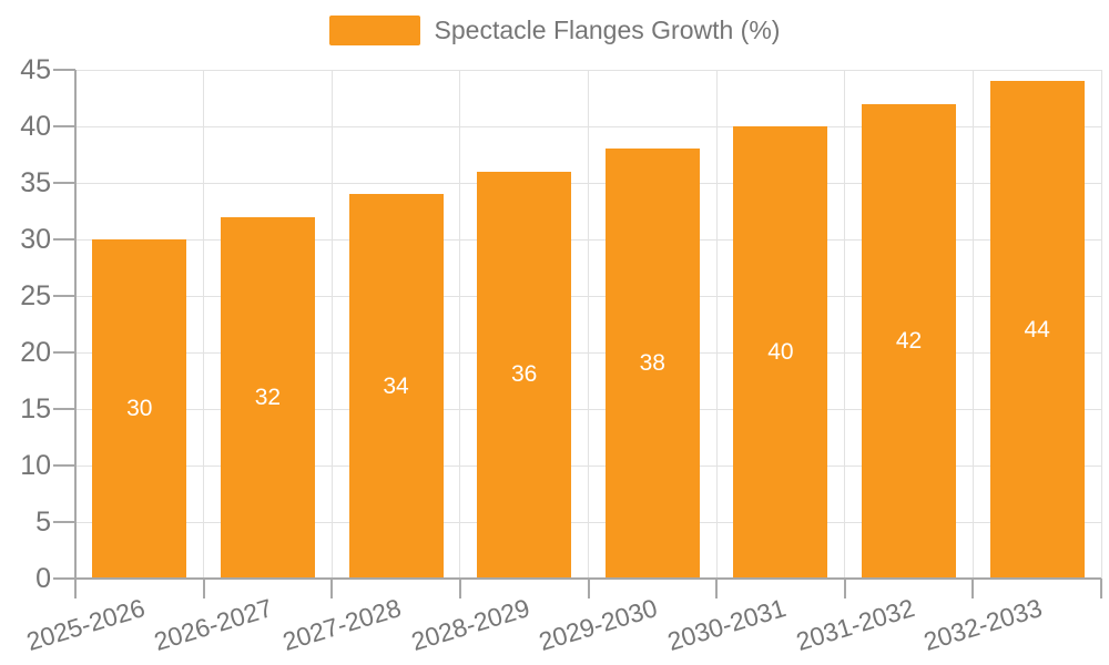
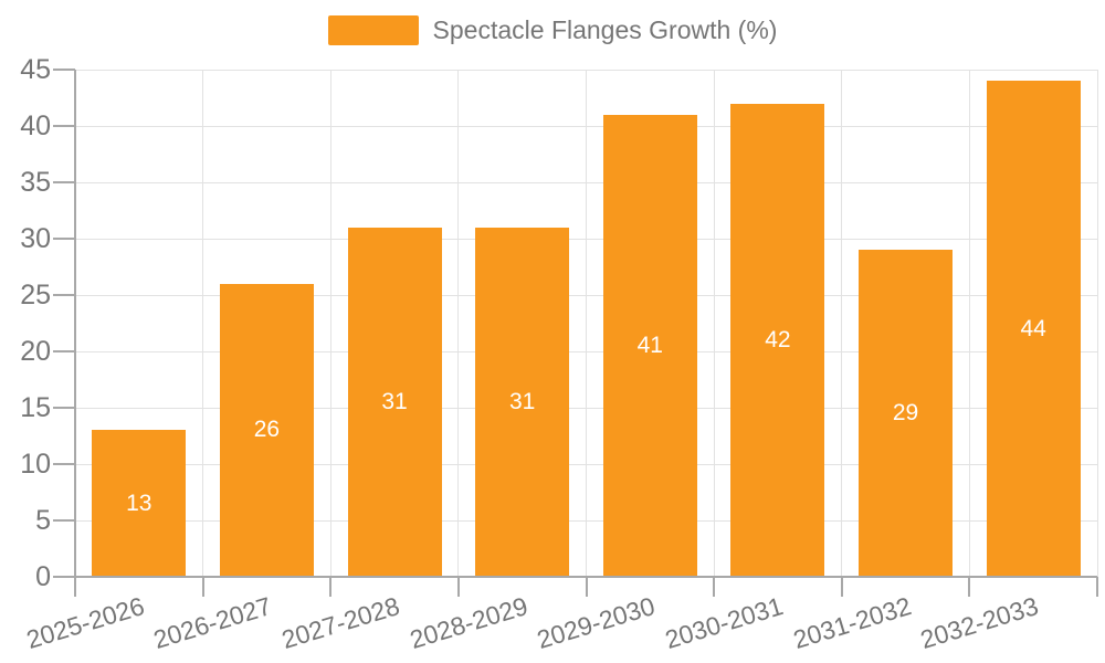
2025-2026: 30 -> 13
2026-2027: 32 -> 26
2027-2028: 34 -> 31
2028-2029: 36 -> 31
2029-2030: 38 -> 41
2030-2031: 40 -> 42
2031-2032: 42 -> 29
